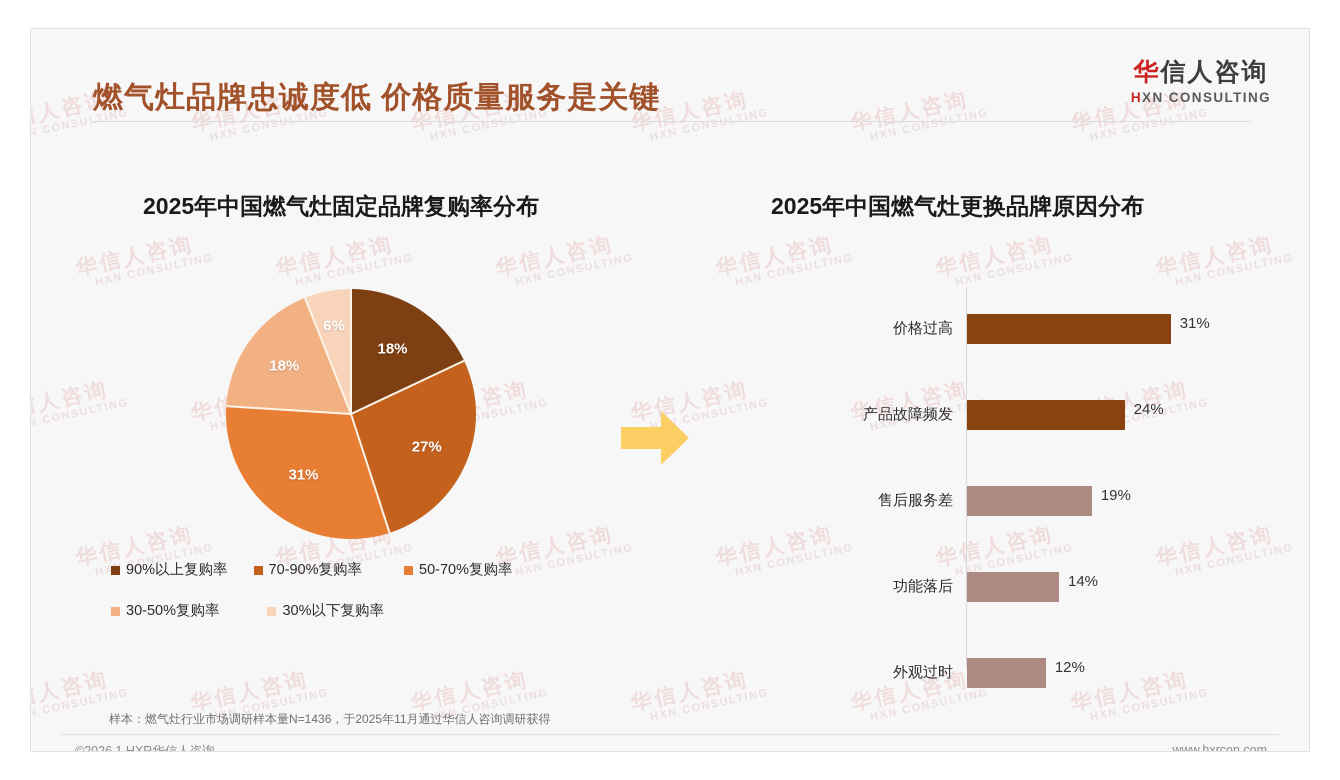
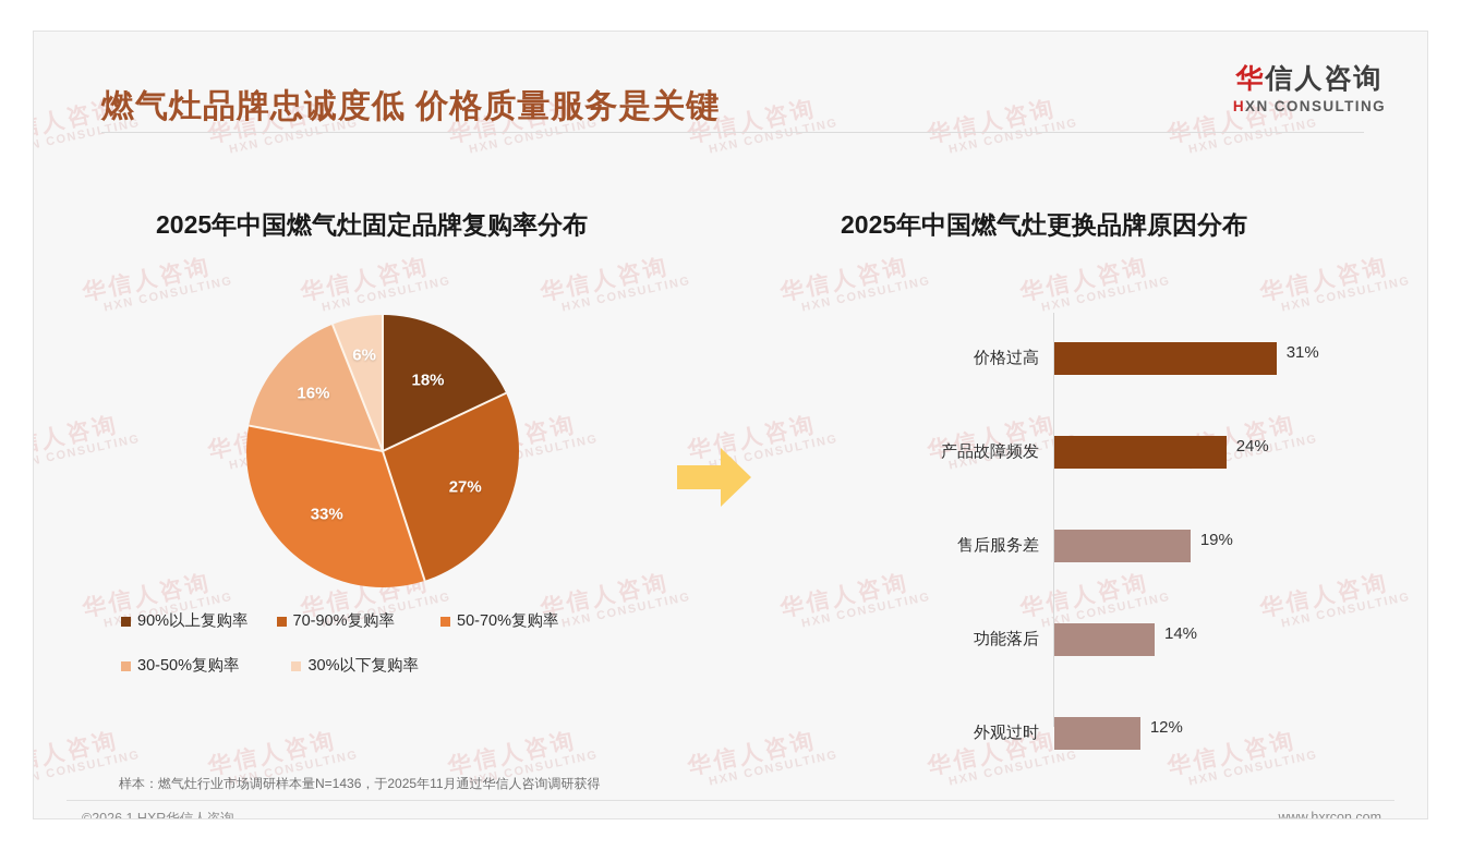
2025年中国燃气灶固定品牌复购率分布/50-70%复购率: 31% -> 33%
2025年中国燃气灶固定品牌复购率分布/30-50%复购率: 18% -> 16%
